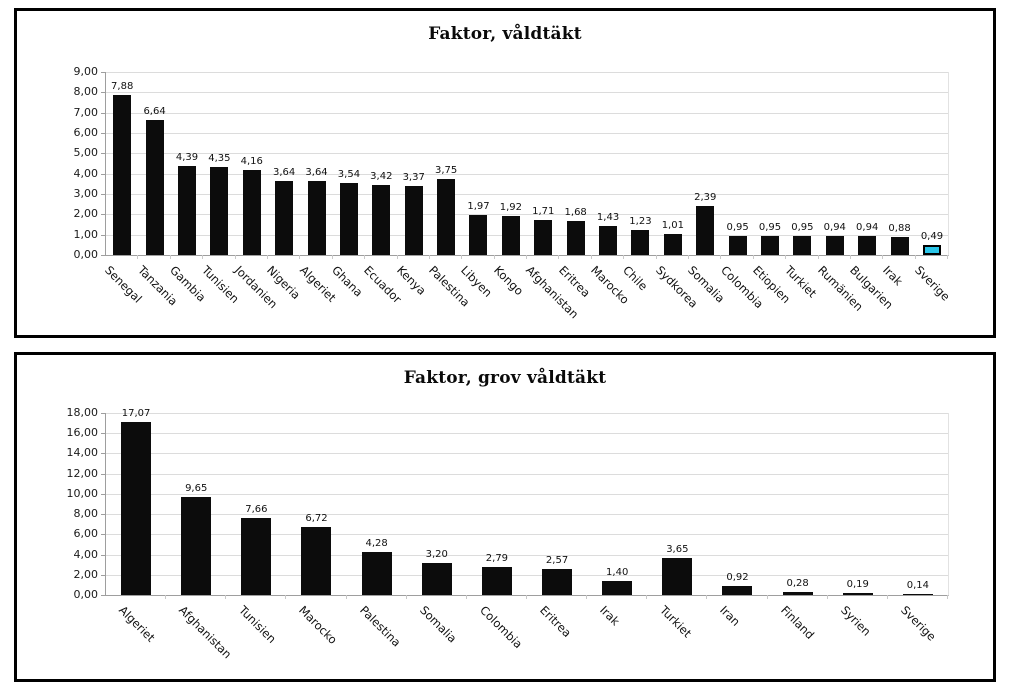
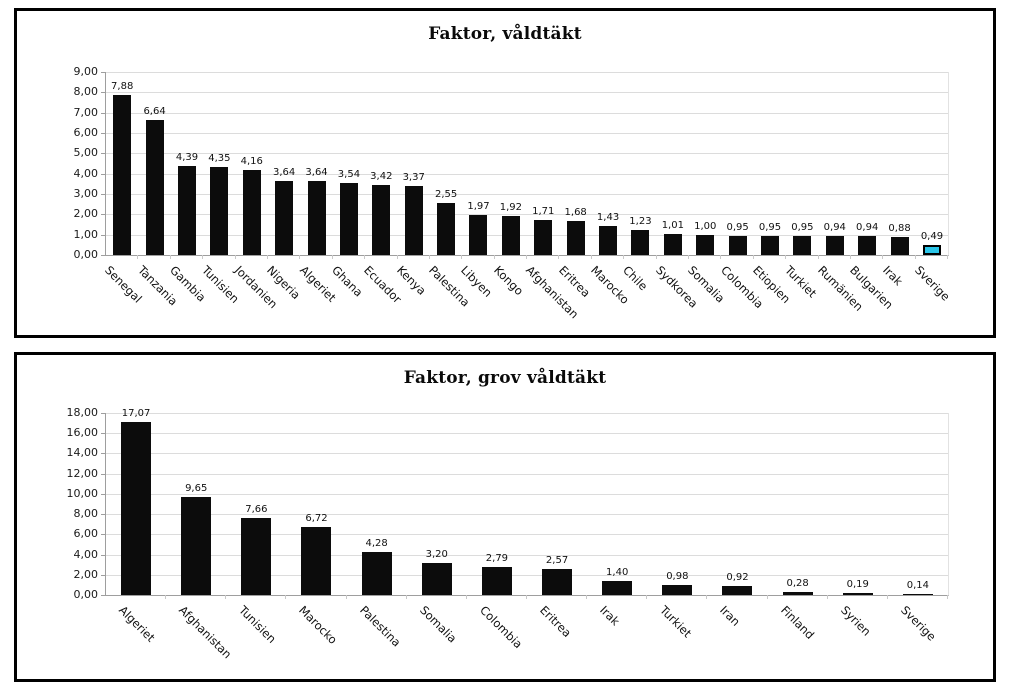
Faktor, våldtäkt/Palestina: 3,75 -> 2,55
Faktor, våldtäkt/Somalia: 2,39 -> 1,00
Faktor, grov våldtäkt/Turkiet: 3,65 -> 0,98
